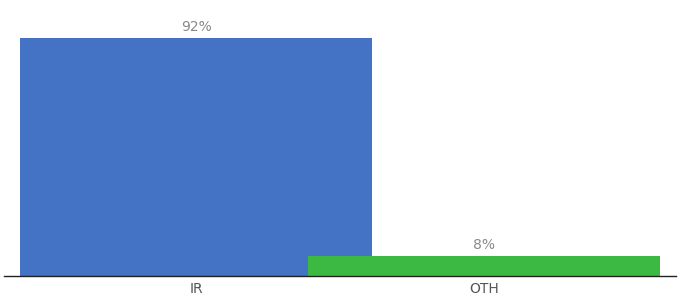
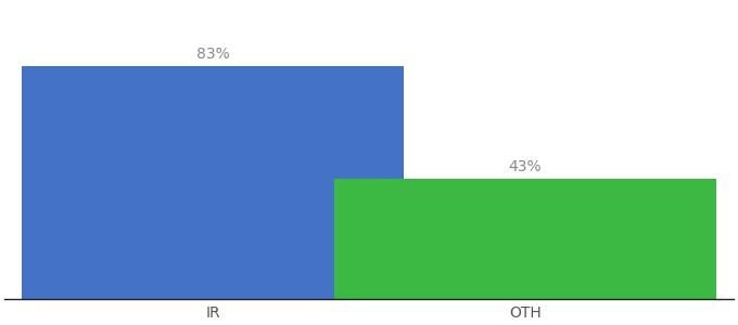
IR: 92% -> 83%
OTH: 8% -> 43%
